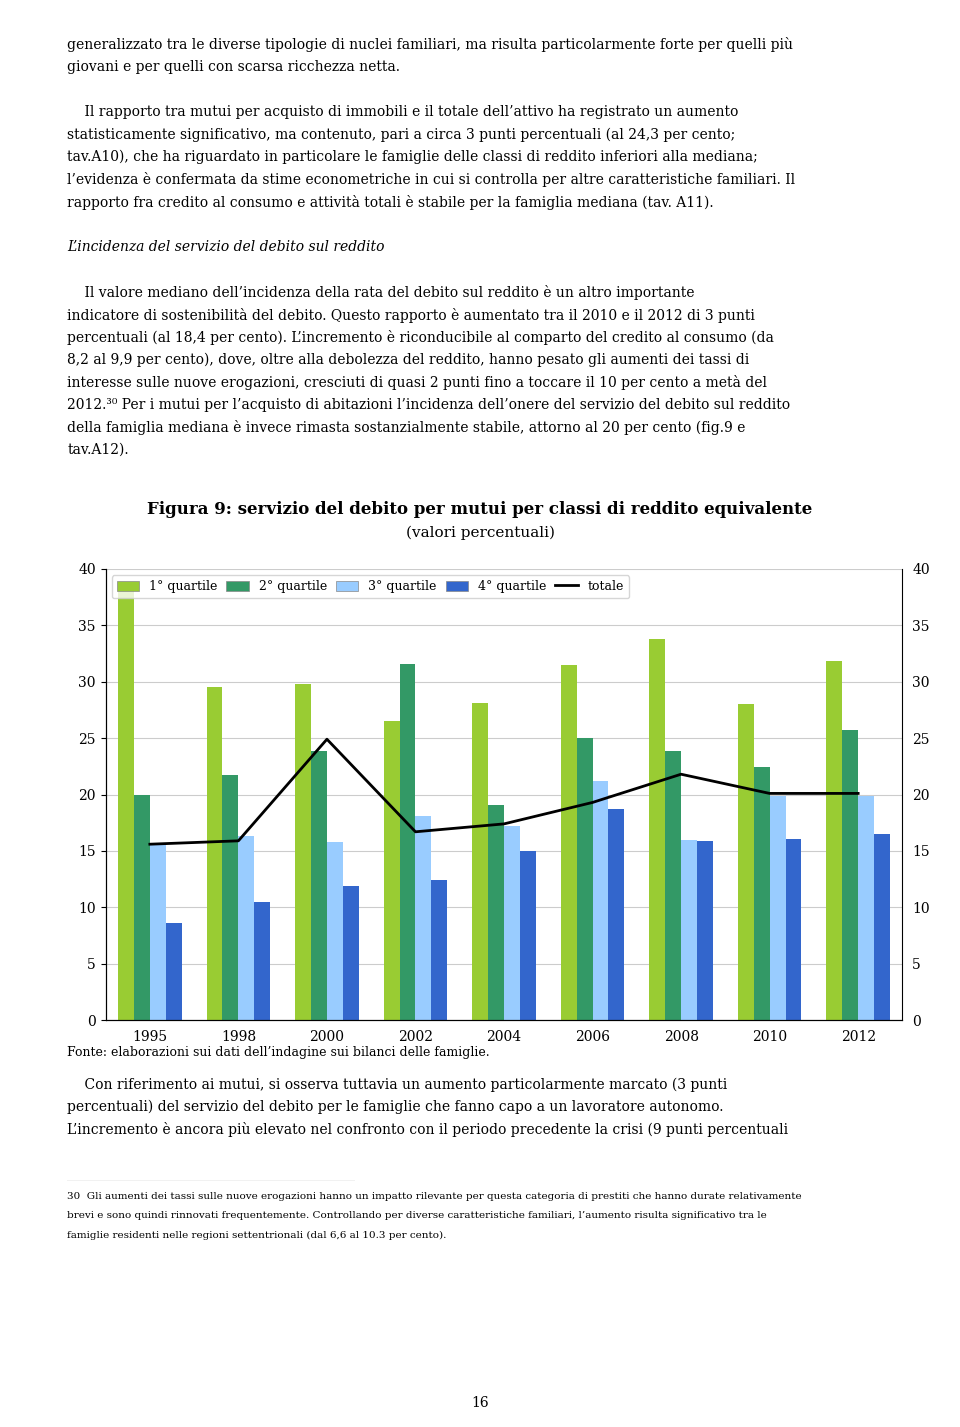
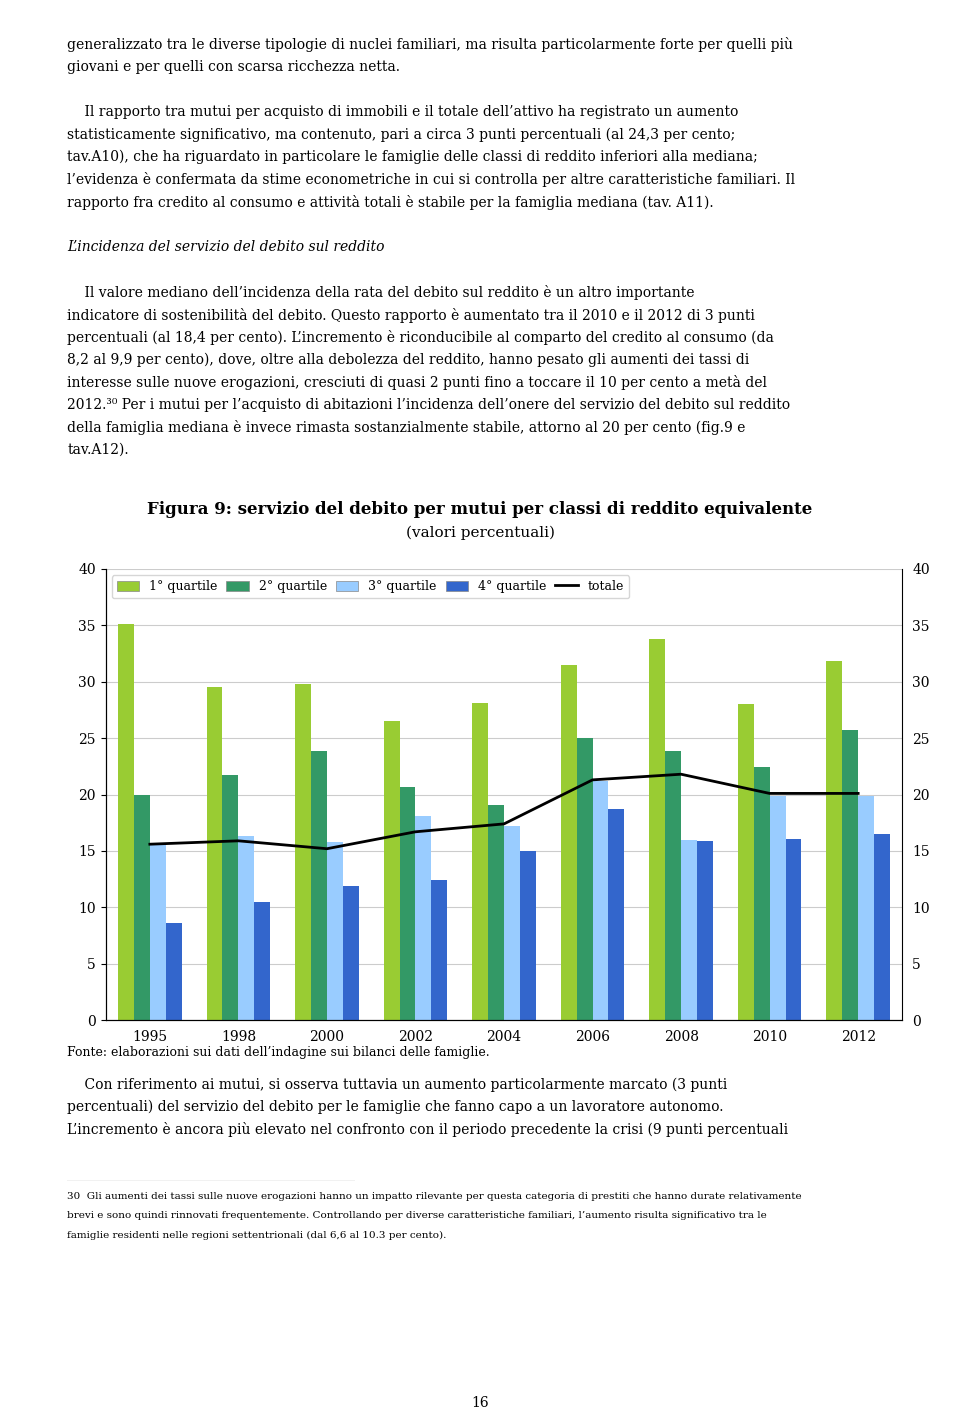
1° quartile/1995: 38.0 -> 35.1
totale/2000: 24.9 -> 15.2
2° quartile/2002: 31.6 -> 20.7
totale/2006: 19.3 -> 21.3
